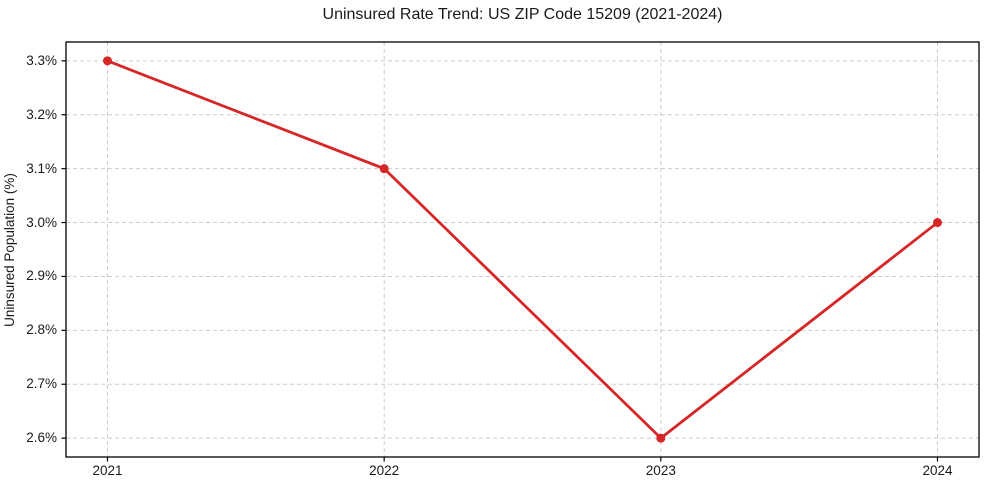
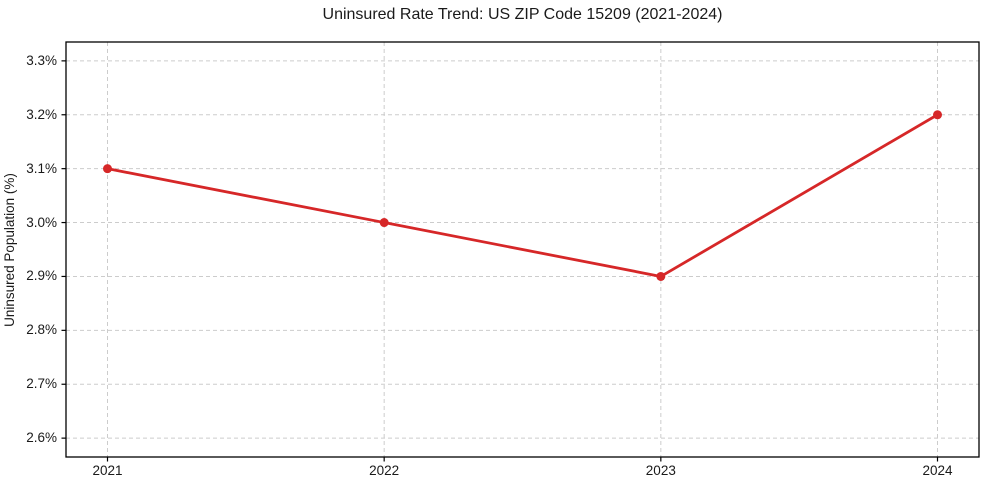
2021: 3.3% -> 3.1%
2022: 3.1% -> 3.0%
2023: 2.6% -> 2.9%
2024: 3.0% -> 3.2%
